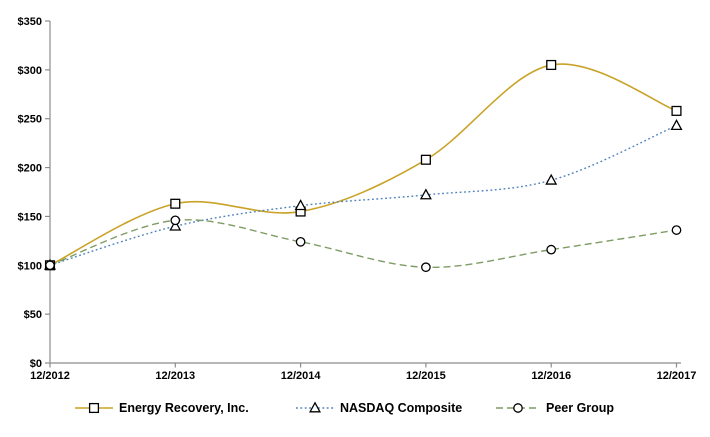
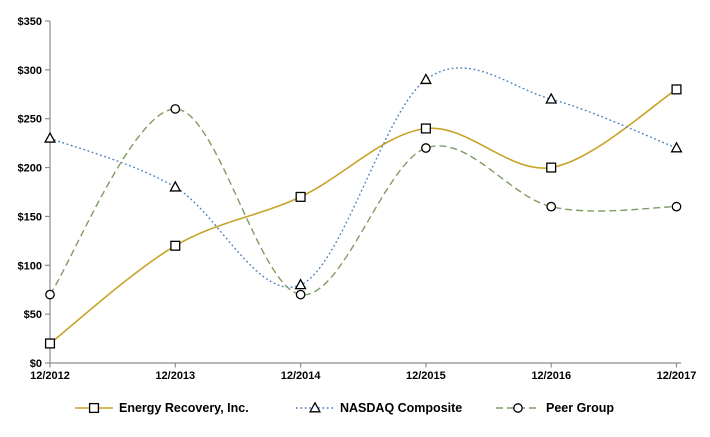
Energy Recovery, Inc./12/2012: $100 -> $20
NASDAQ Composite/12/2012: $100 -> $230
Peer Group/12/2012: $100 -> $70
Energy Recovery, Inc./12/2013: $160 -> $120
NASDAQ Composite/12/2013: $140 -> $180
Peer Group/12/2013: $150 -> $260
Energy Recovery, Inc./12/2014: $160 -> $170
NASDAQ Composite/12/2014: $160 -> $80
Peer Group/12/2014: $120 -> $70
Energy Recovery, Inc./12/2015: $210 -> $240
NASDAQ Composite/12/2015: $170 -> $290
Peer Group/12/2015: $100 -> $220
Energy Recovery, Inc./12/2016: $300 -> $200
NASDAQ Composite/12/2016: $190 -> $270
Peer Group/12/2016: $120 -> $160
Energy Recovery, Inc./12/2017: $260 -> $280
NASDAQ Composite/12/2017: $240 -> $220
Peer Group/12/2017: $140 -> $160
